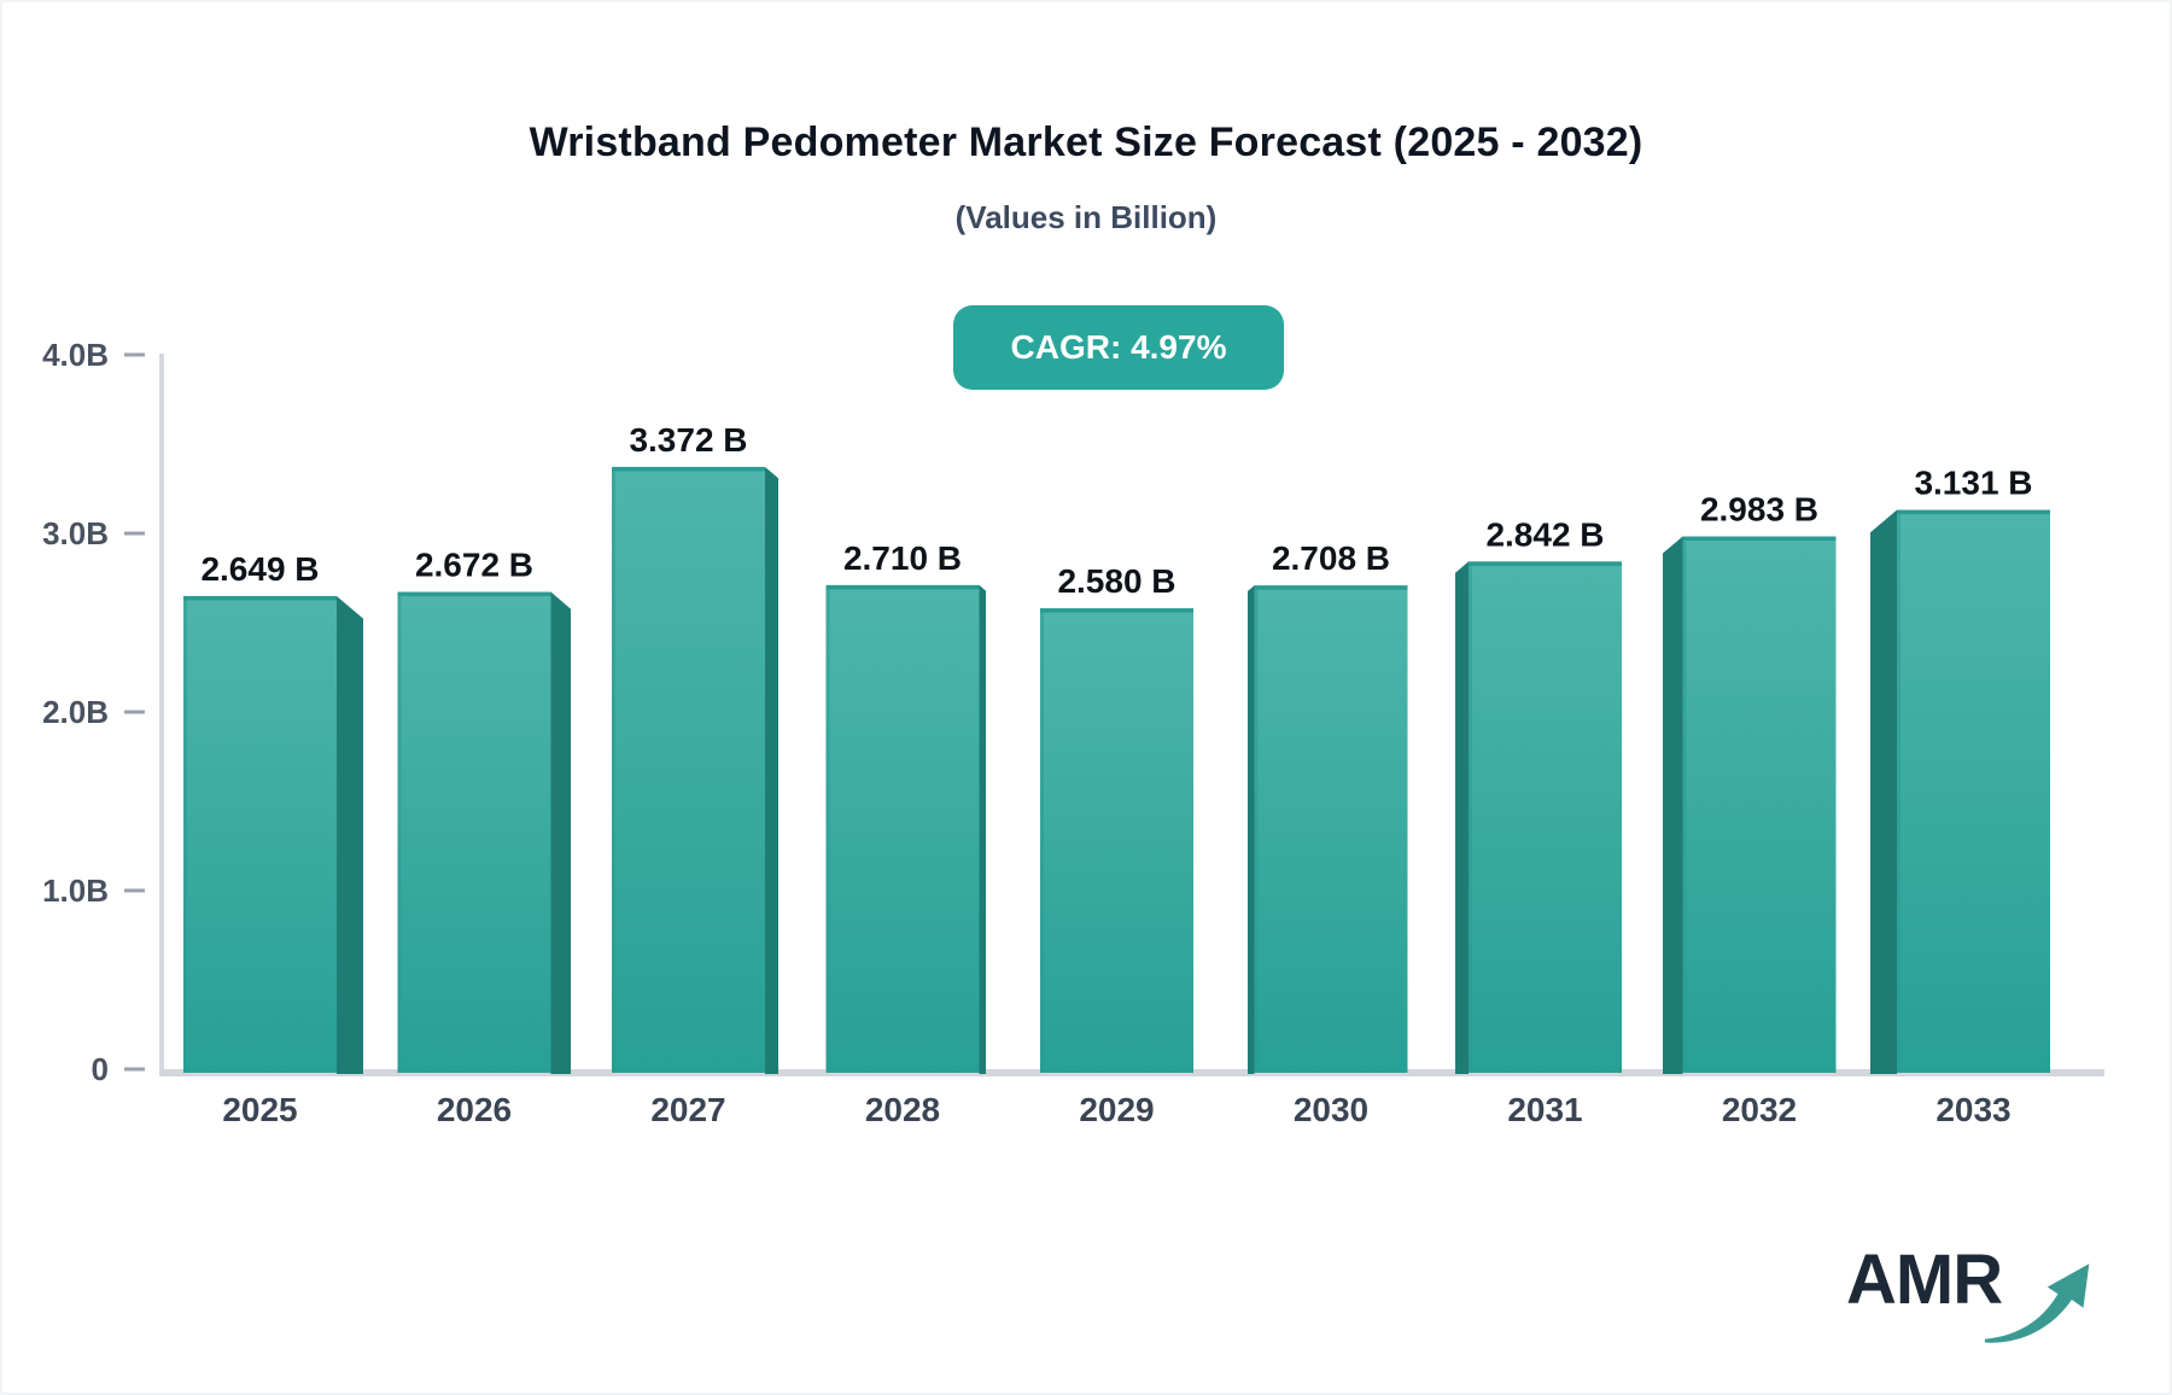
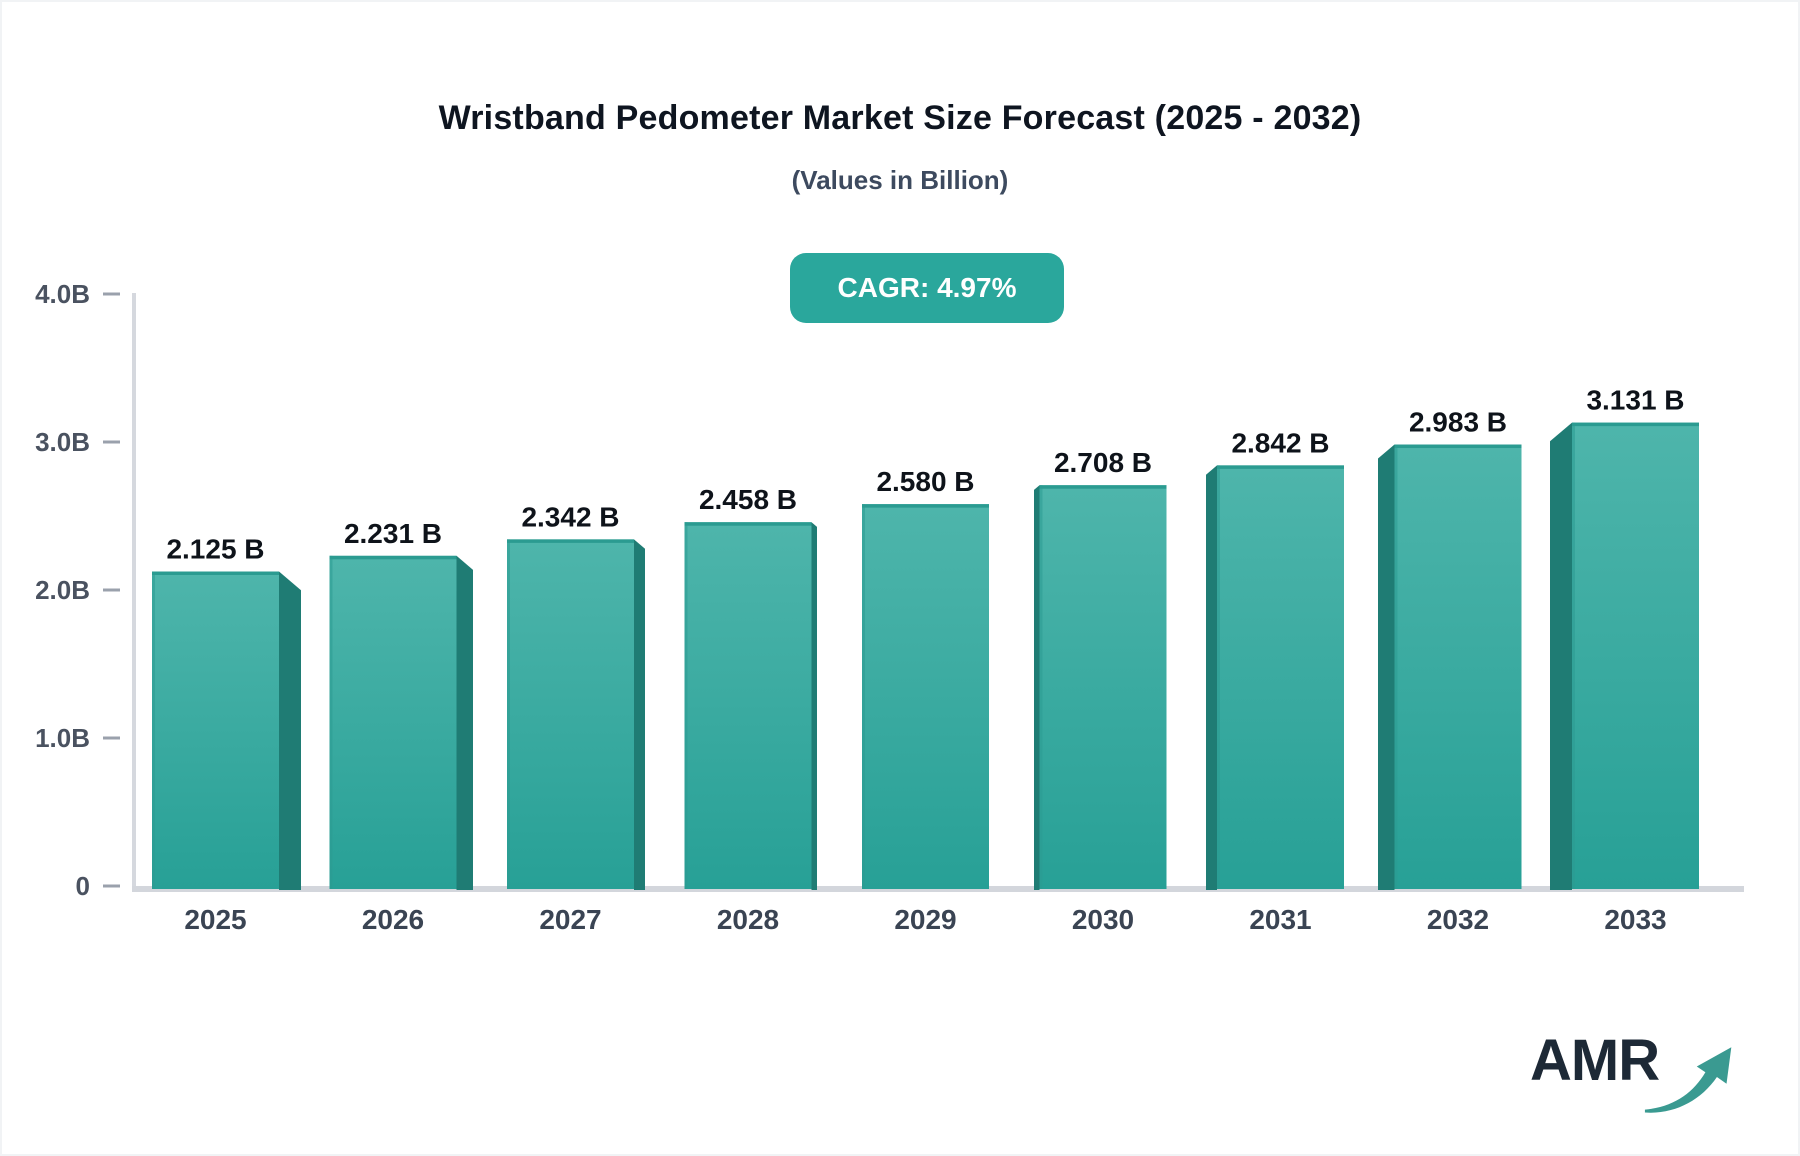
2025: 2.649 -> 2.125
2026: 2.672 -> 2.231
2027: 3.372 -> 2.342
2028: 2.710 -> 2.458
